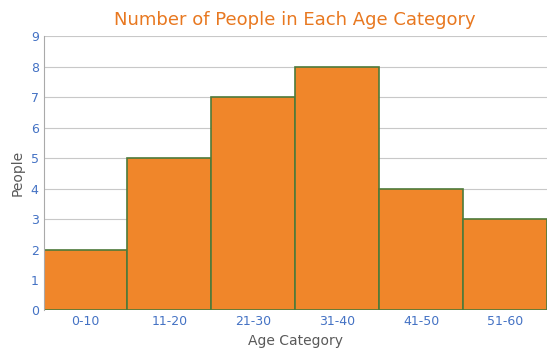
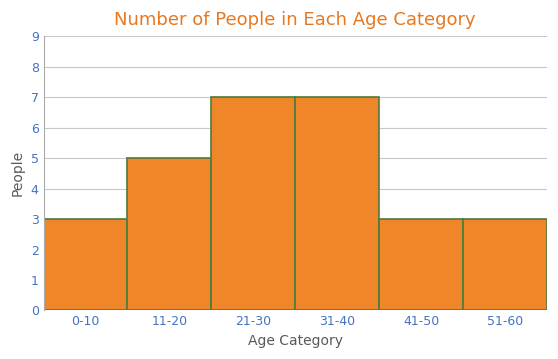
0-10: 2 -> 3
31-40: 8 -> 7
41-50: 4 -> 3
